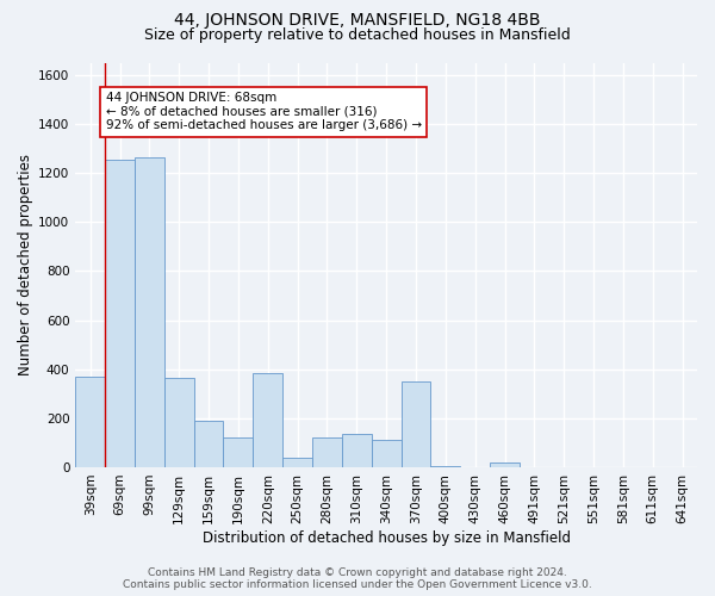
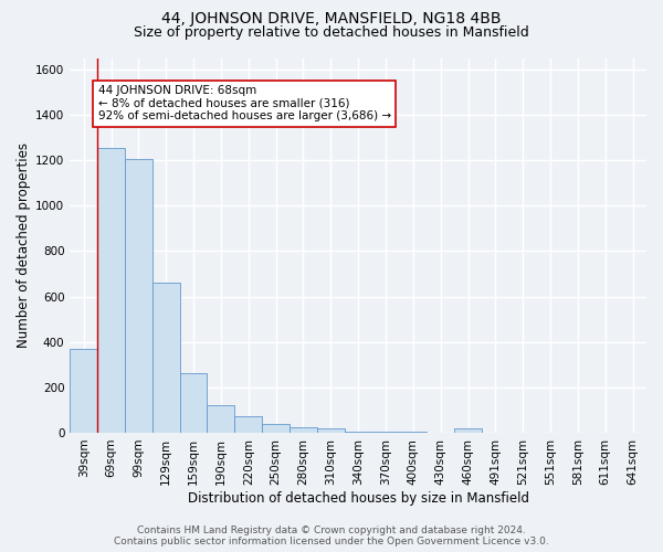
99sqm: 1265 -> 1205
129sqm: 365 -> 660
159sqm: 190 -> 260
220sqm: 385 -> 72
280sqm: 120 -> 25
310sqm: 135 -> 18
340sqm: 110 -> 5
370sqm: 350 -> 5
